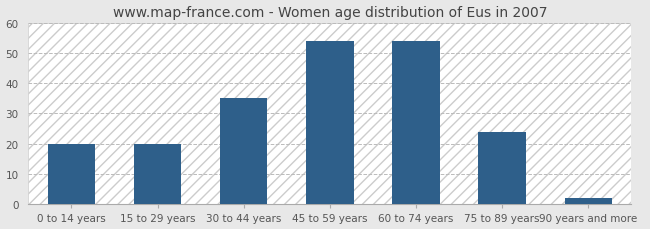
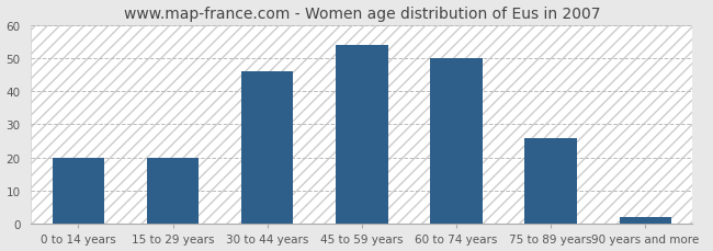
30 to 44 years: 35 -> 46
60 to 74 years: 54 -> 50
75 to 89 years: 24 -> 26
